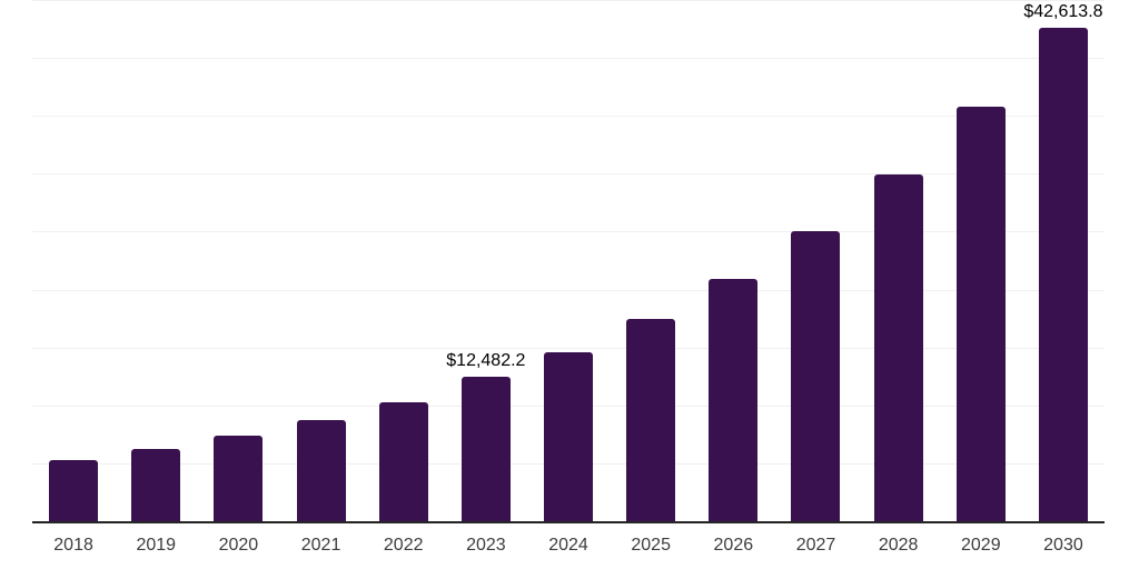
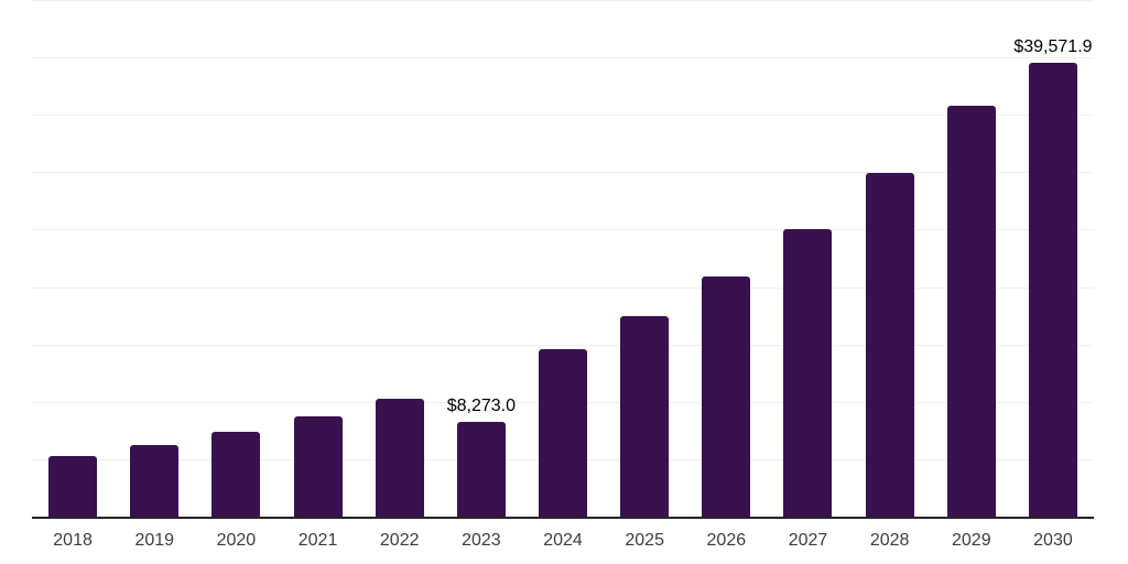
2023: $12,482.2 -> $8,273.0
2030: $42,613.8 -> $39,571.9
